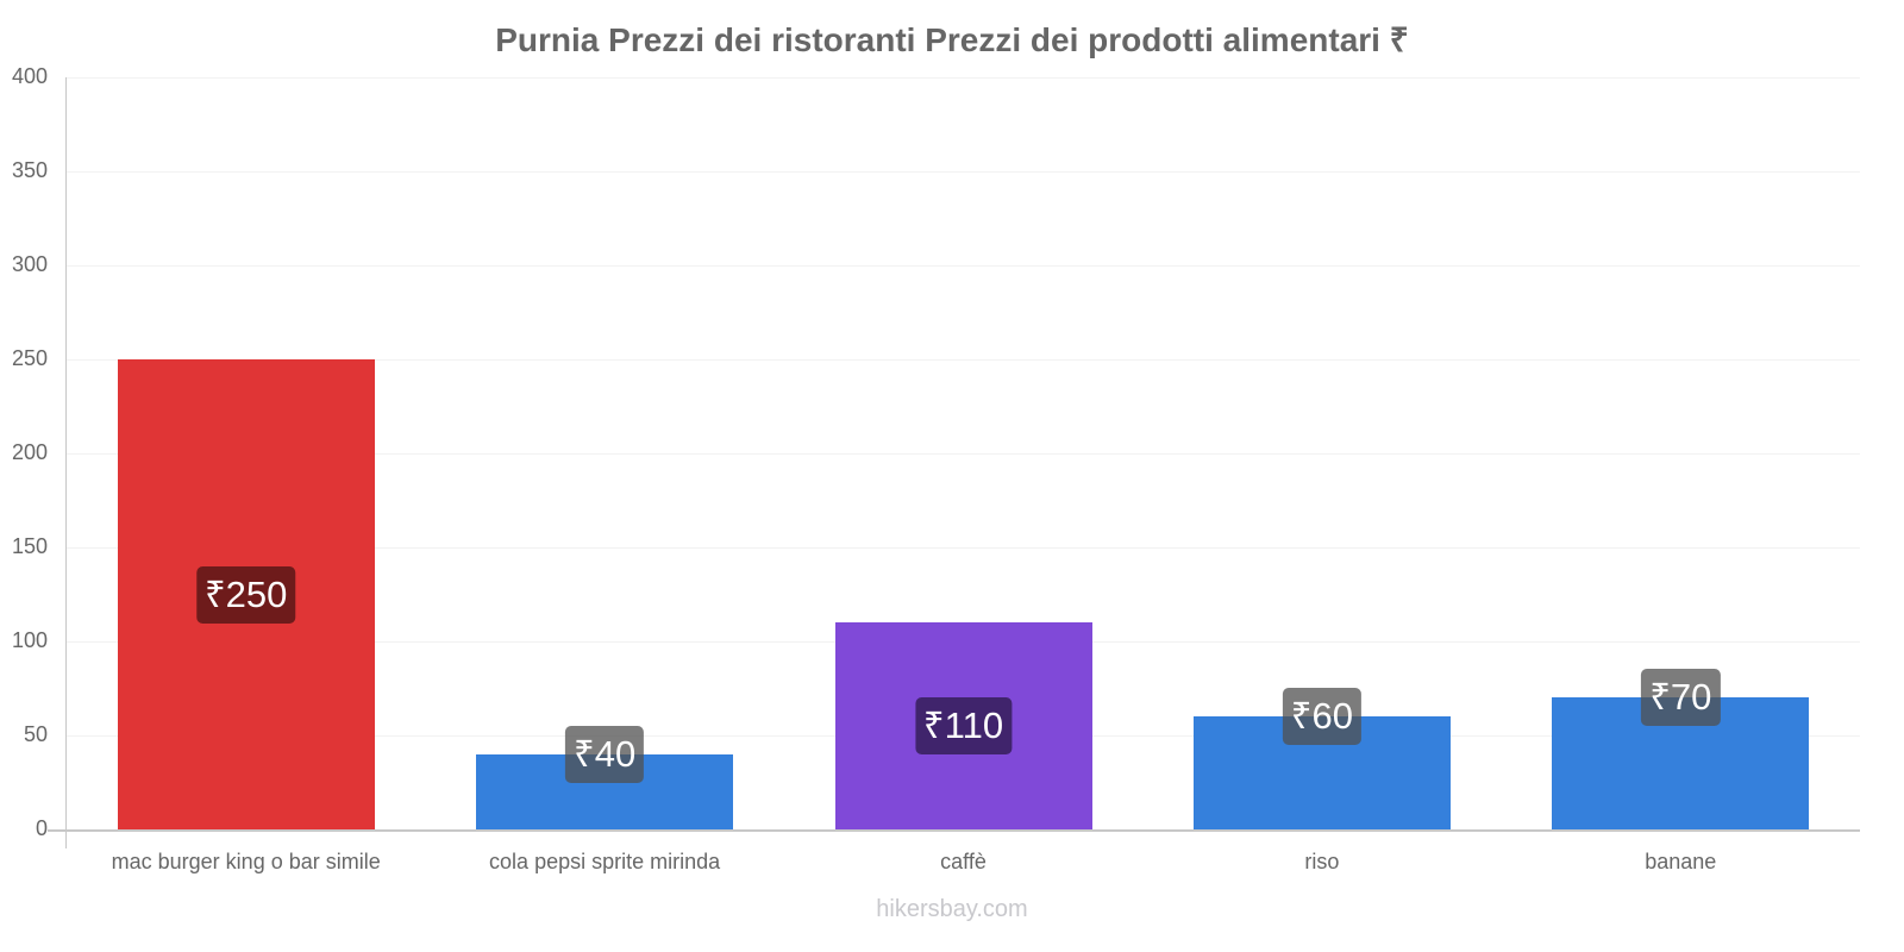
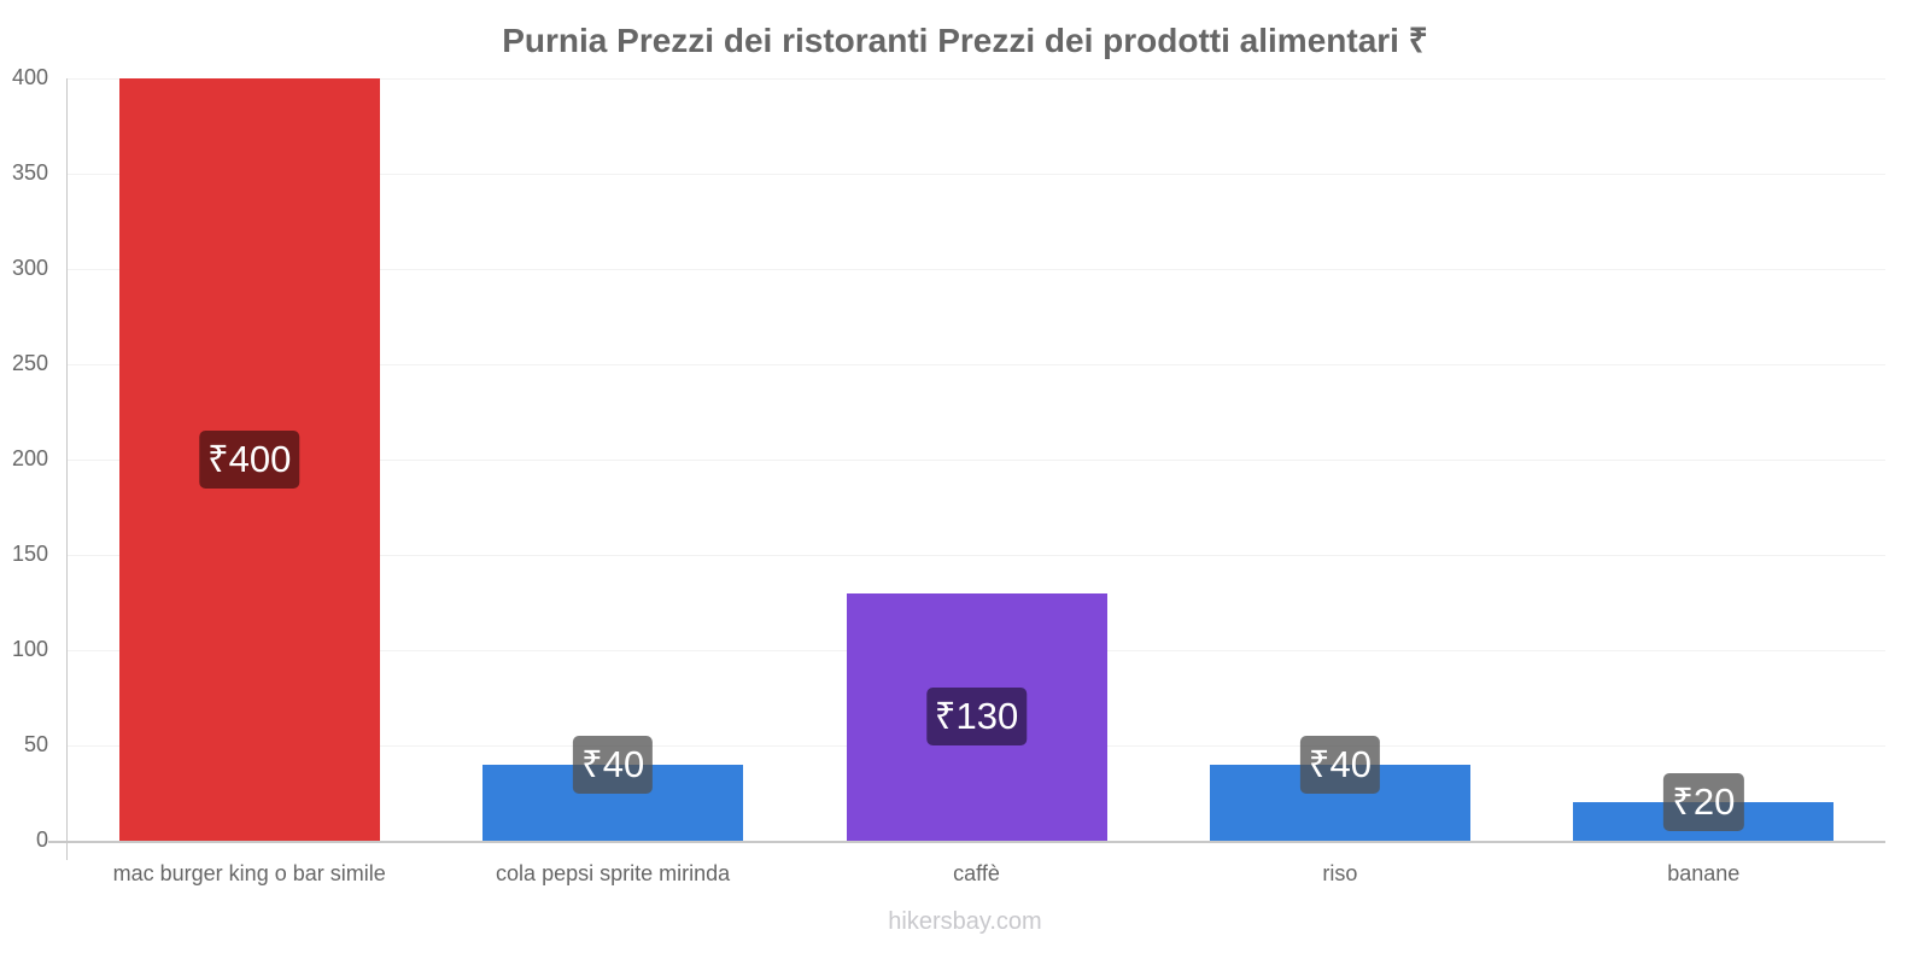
mac burger king o bar simile: 250 -> 400
caffè: 110 -> 130
riso: 60 -> 40
banane: 70 -> 20
